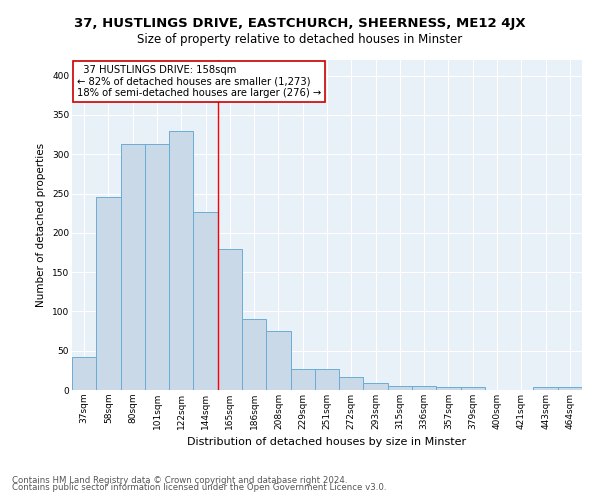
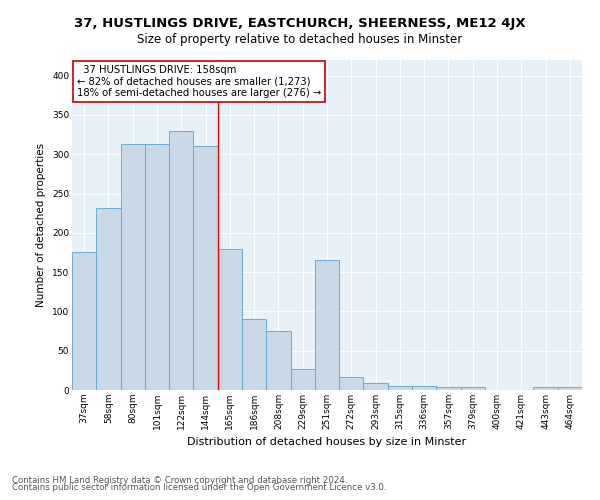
37sqm: 42 -> 176
58sqm: 246 -> 232
144sqm: 226 -> 310
251sqm: 27 -> 166
